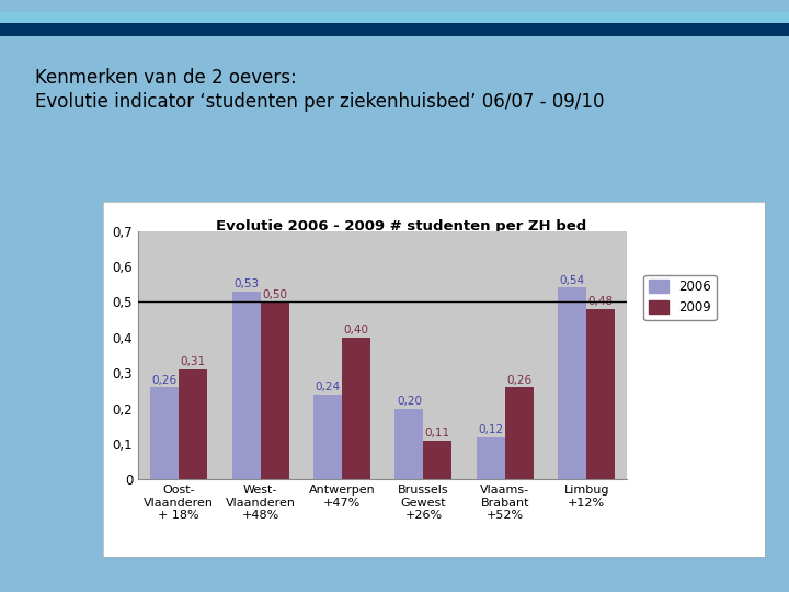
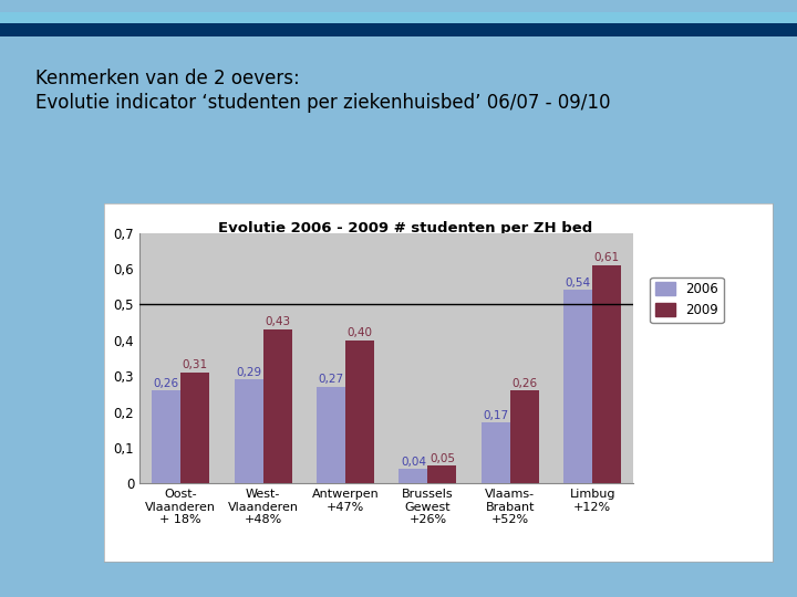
2006/West- Vlaanderen +48%: 0,53 -> 0,29
2009/West- Vlaanderen +48%: 0,50 -> 0,43
2006/Antwerpen +47%: 0,24 -> 0,27
2006/Brussels Gewest +26%: 0,20 -> 0,04
2009/Brussels Gewest +26%: 0,11 -> 0,05
2006/Vlaams- Brabant +52%: 0,12 -> 0,17
2009/Limbug +12%: 0,48 -> 0,61
